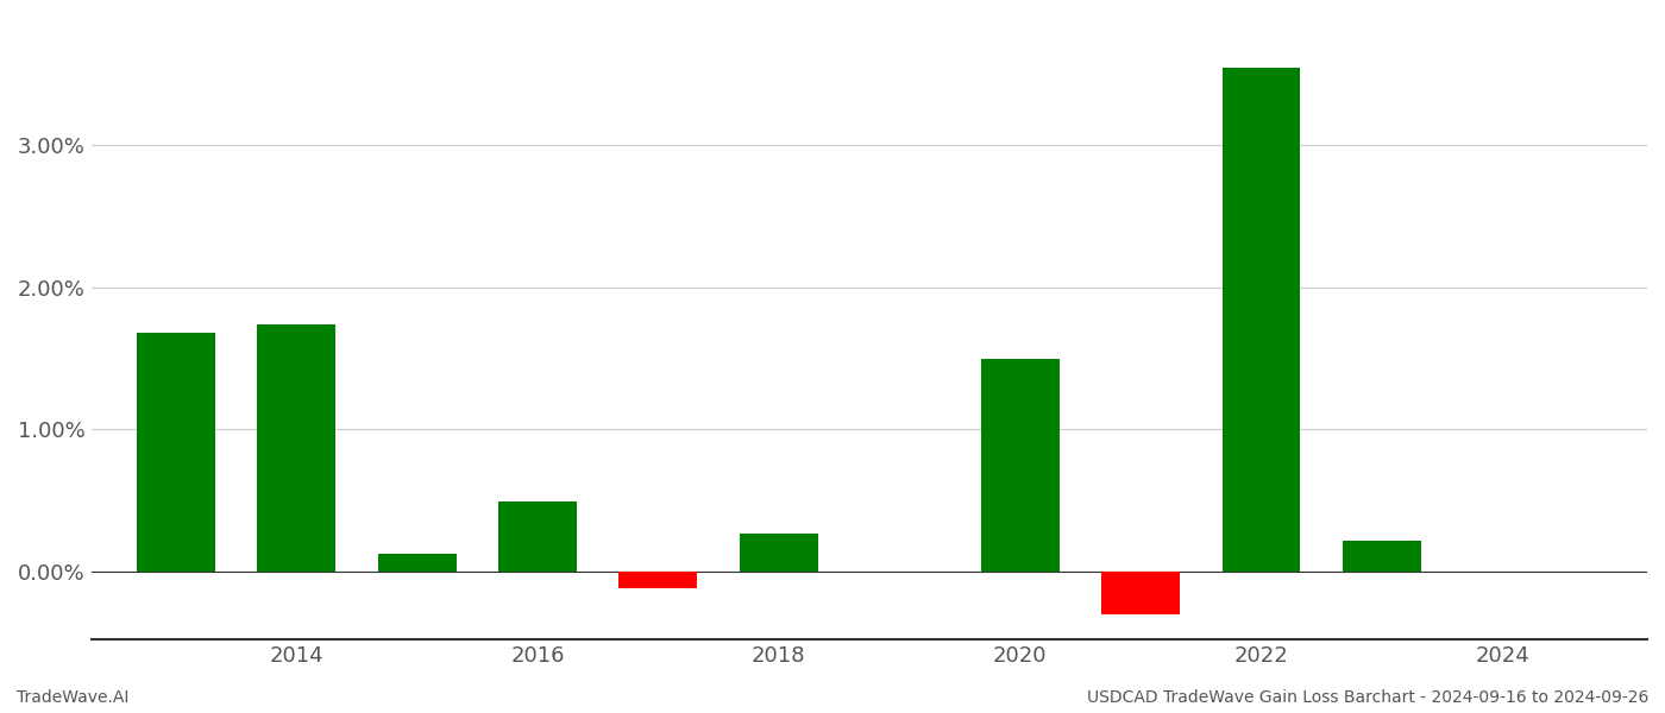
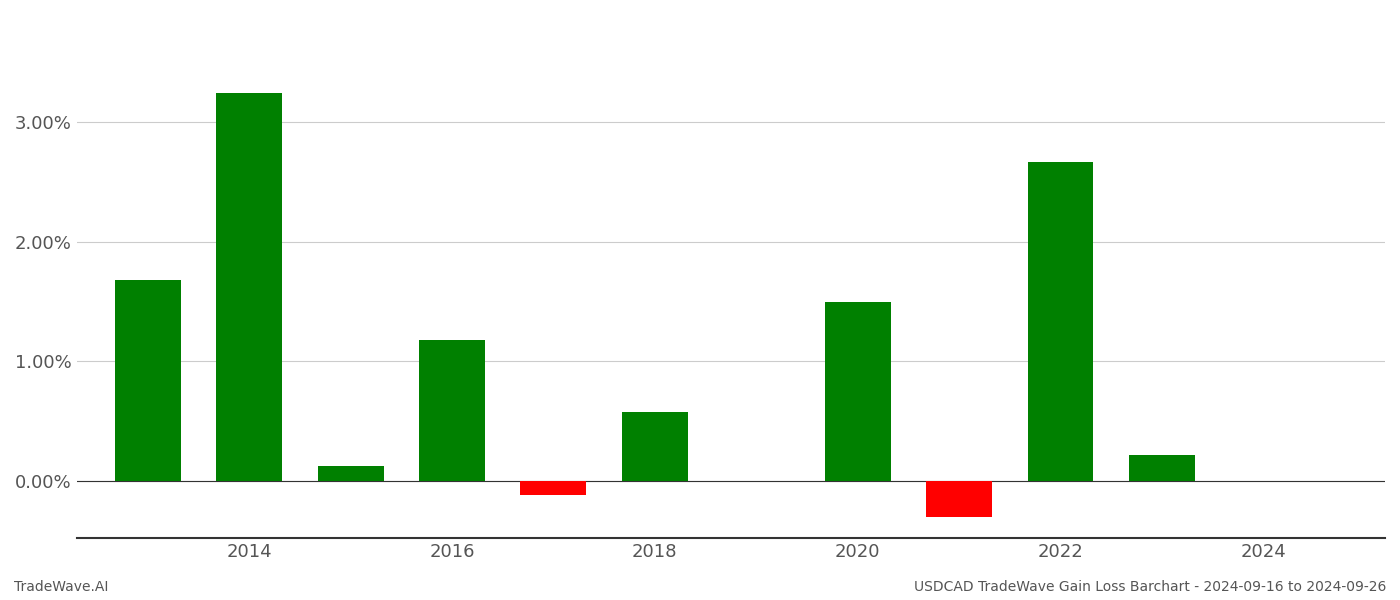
2014: 1.74% -> 3.25%
2016: 0.49% -> 1.18%
2018: 0.27% -> 0.58%
2022: 3.55% -> 2.67%
